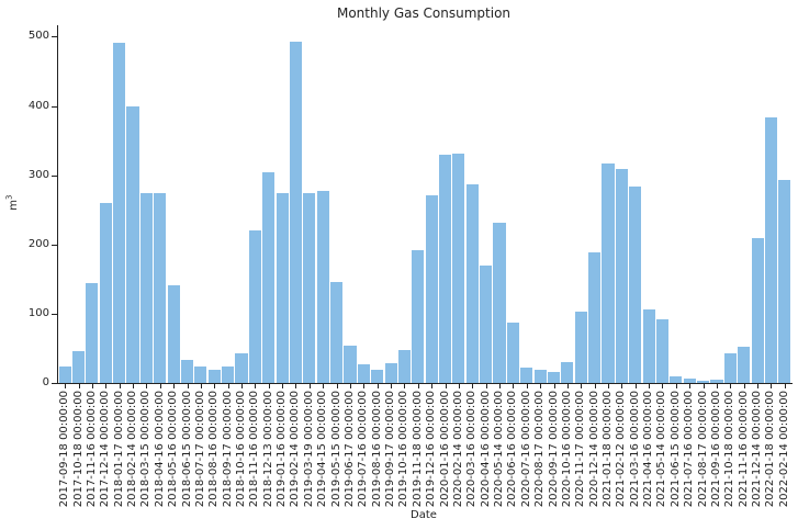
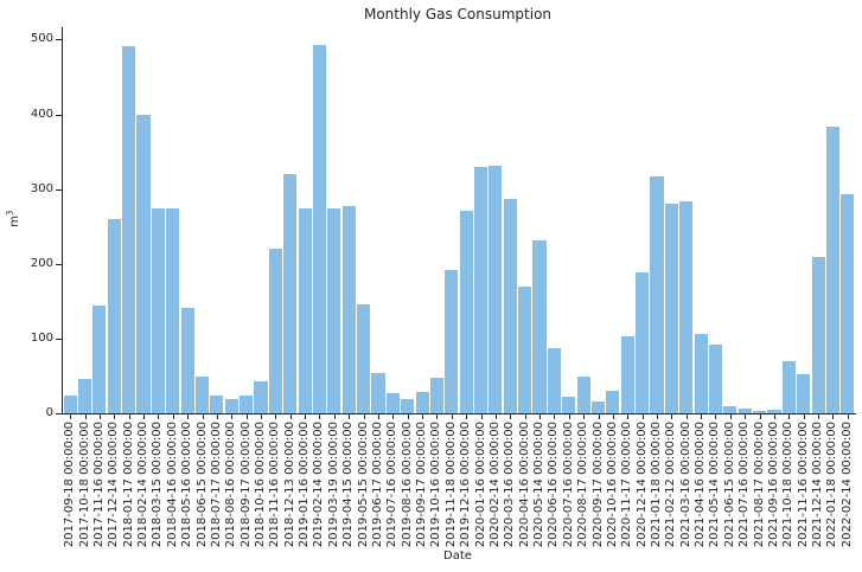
2018-06-15 00:00:00: 30 -> 50
2018-12-13 00:00:00: 300 -> 320
2020-08-17 00:00:00: 20 -> 50
2021-02-12 00:00:00: 310 -> 280
2021-10-18 00:00:00: 40 -> 70
